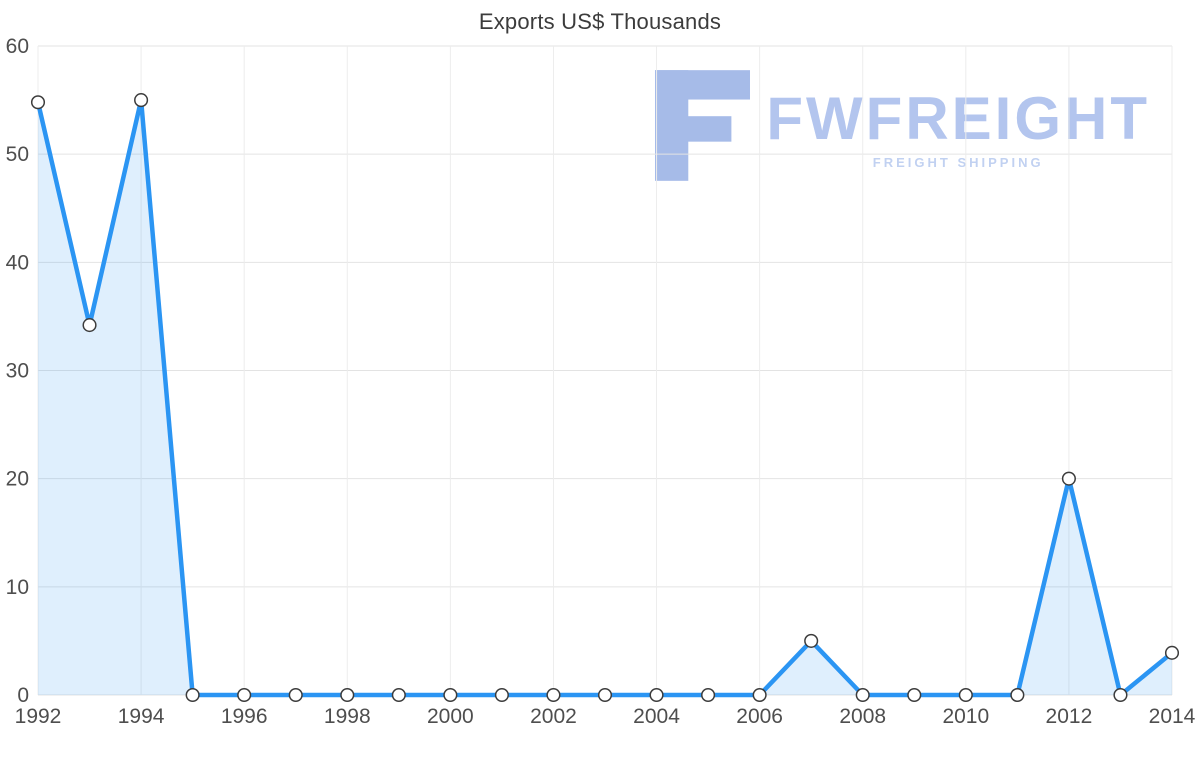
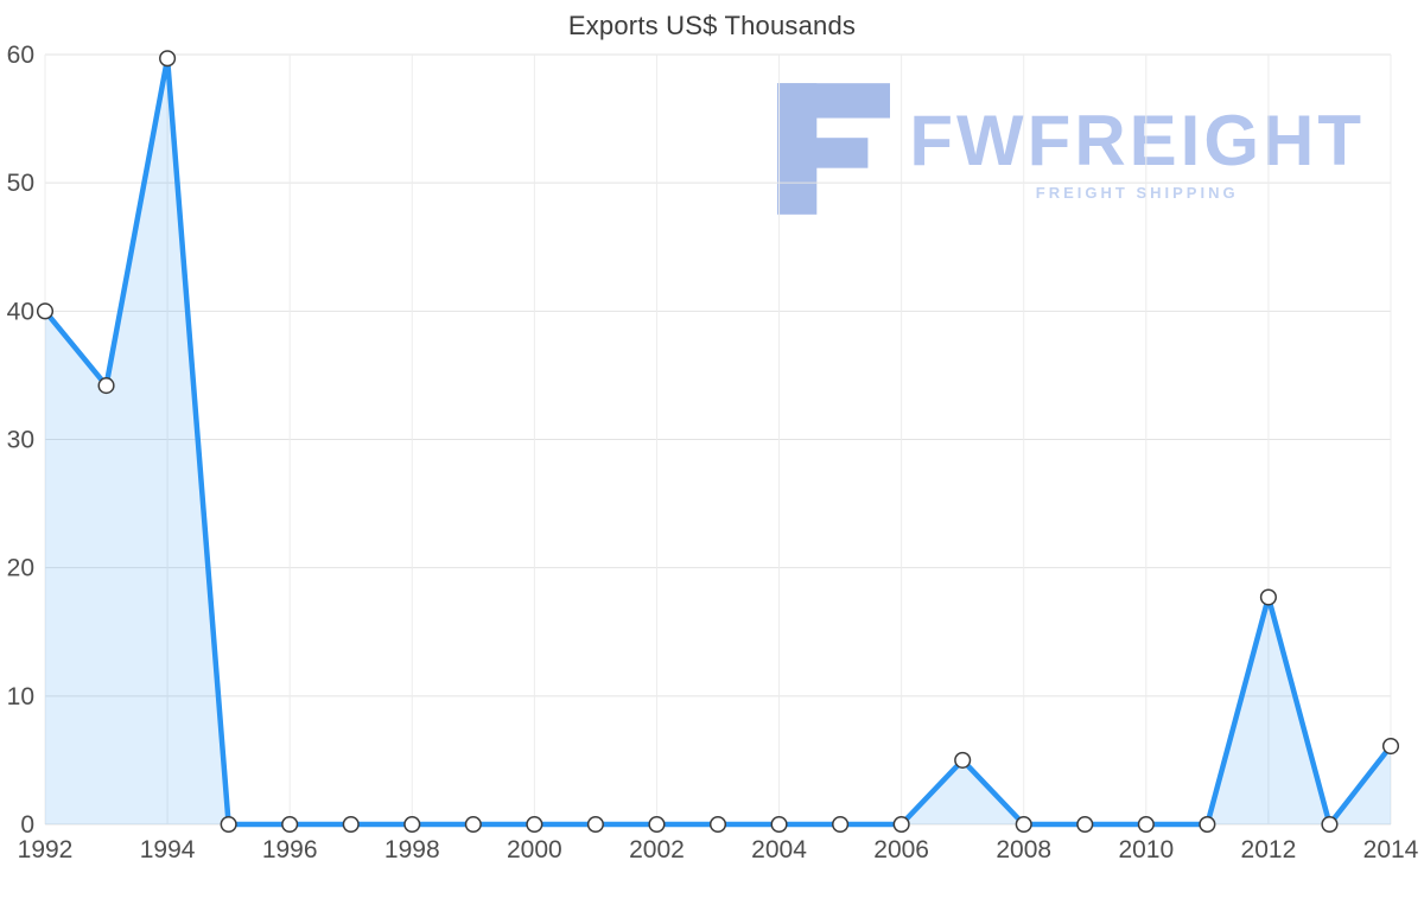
1992: 54.8 -> 40.0
1994: 55.0 -> 59.7
2012: 20.0 -> 17.7
2014: 3.9 -> 6.1
